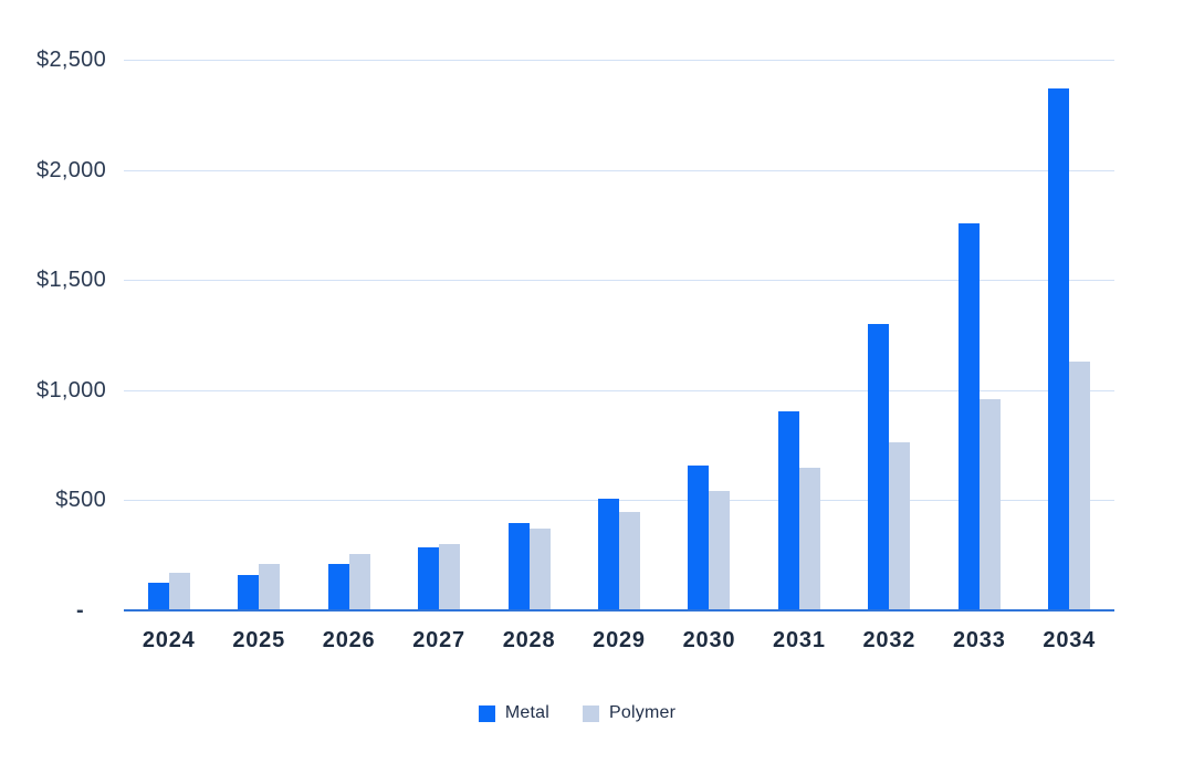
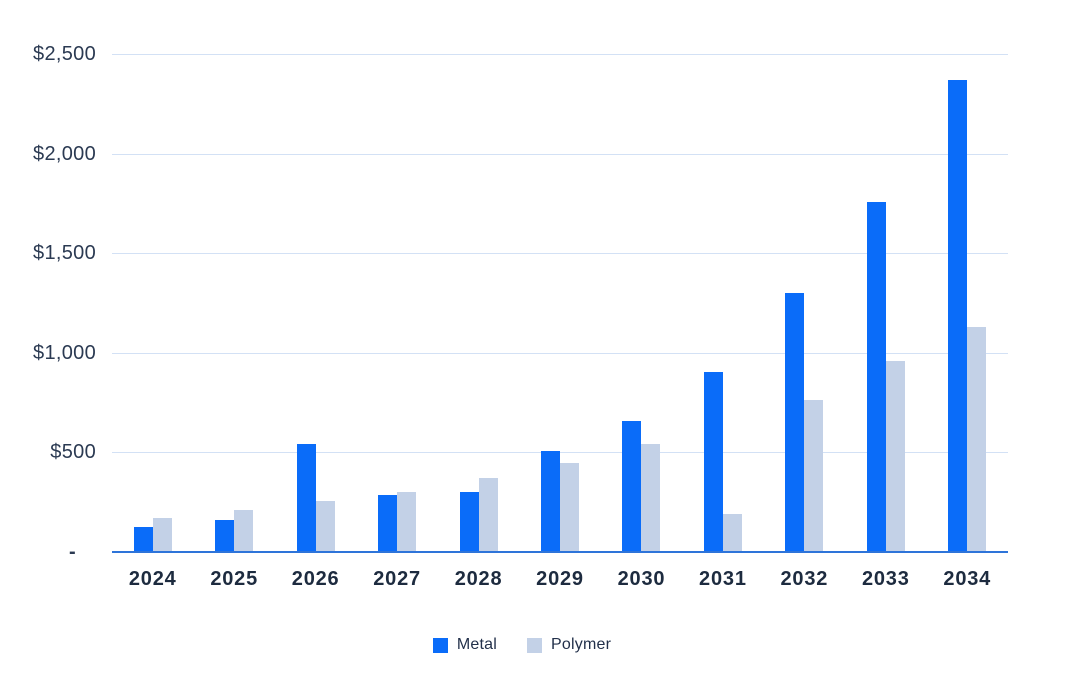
Metal/2026: $210 -> $540
Metal/2028: $400 -> $300
Polymer/2031: $650 -> $190
